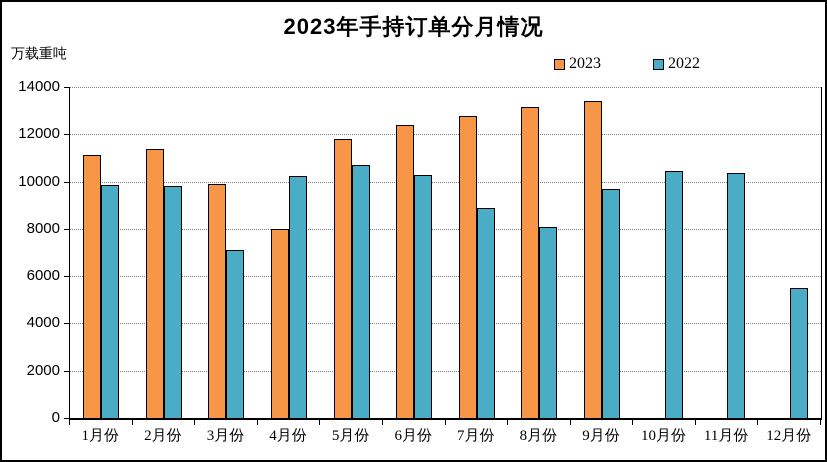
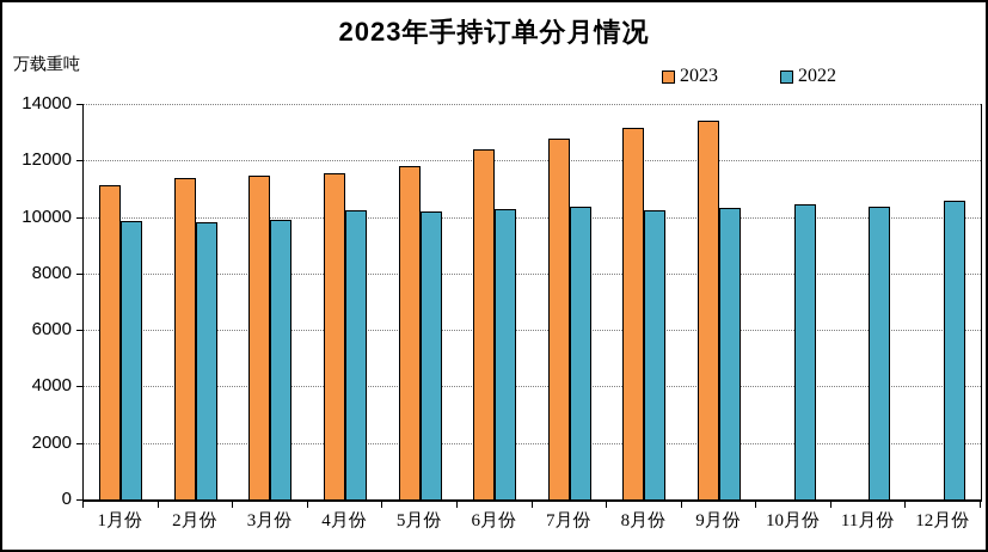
2023/3月份: 9900 -> 11500
2022/3月份: 7100 -> 9900
2023/4月份: 8000 -> 11500
2022/5月份: 10700 -> 10200
2022/7月份: 8900 -> 10400
2022/8月份: 8100 -> 10200
2022/9月份: 9700 -> 10300
2022/12月份: 5500 -> 10600
